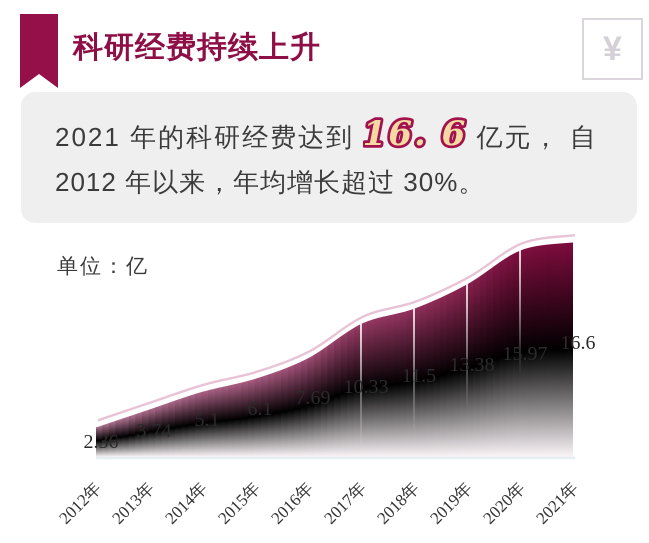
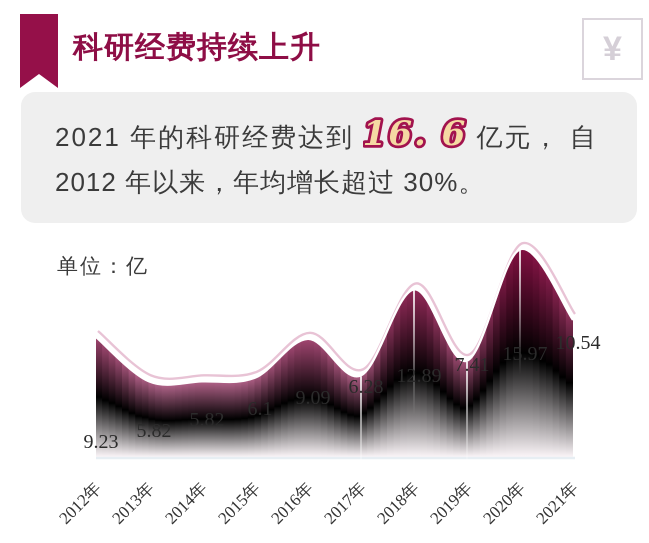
2012年: 2.36 -> 9.23
2013年: 3.74 -> 5.82
2014年: 5.1 -> 5.82
2016年: 7.69 -> 9.09
2017年: 10.33 -> 6.28
2018年: 11.5 -> 12.89
2019年: 13.38 -> 7.41
2021年: 16.6 -> 10.54
